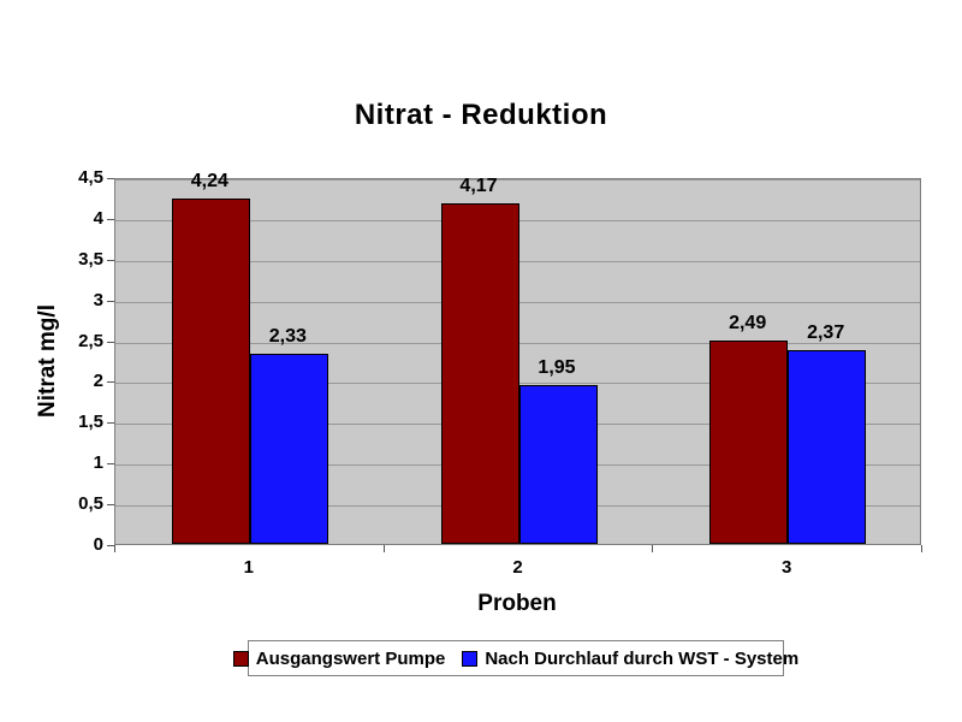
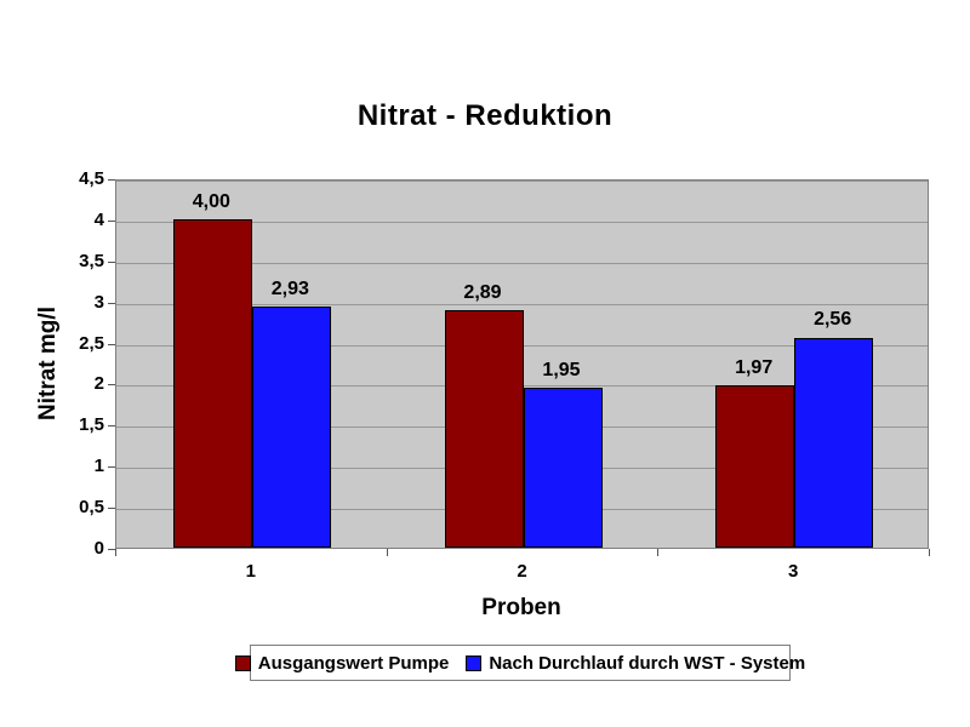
Ausgangswert Pumpe/1: 4,24 -> 4,00
Nach Durchlauf durch WST - System/1: 2,33 -> 2,93
Ausgangswert Pumpe/2: 4,17 -> 2,89
Ausgangswert Pumpe/3: 2,49 -> 1,97
Nach Durchlauf durch WST - System/3: 2,37 -> 2,56
